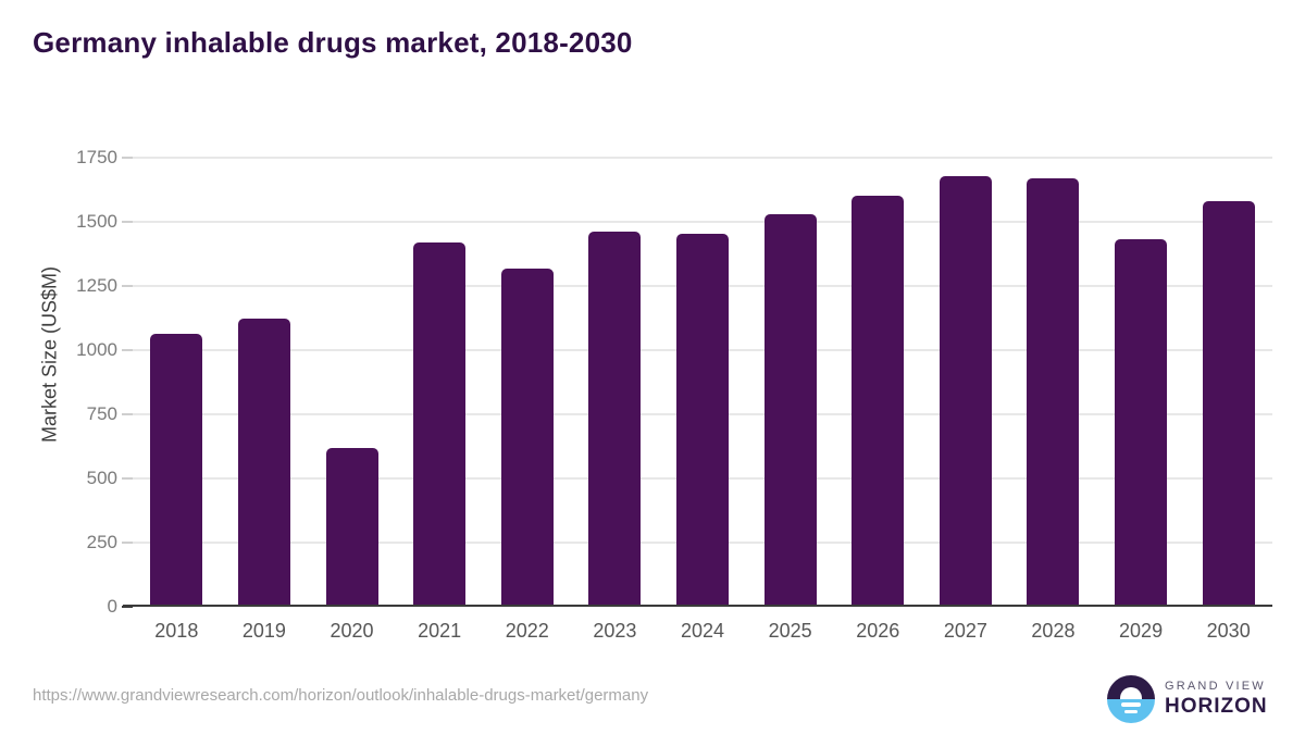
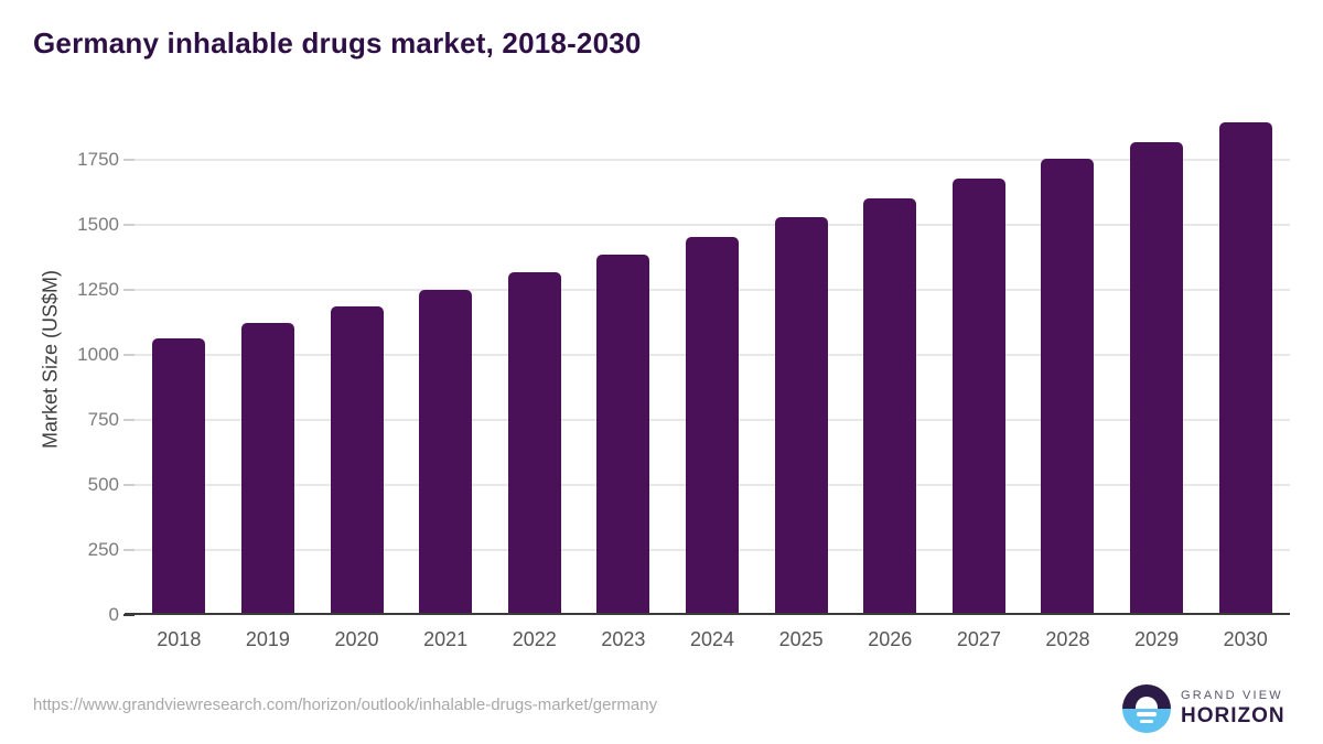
2020: 620 -> 1180
2021: 1420 -> 1250
2023: 1460 -> 1380
2028: 1670 -> 1750
2029: 1430 -> 1820
2030: 1580 -> 1890
